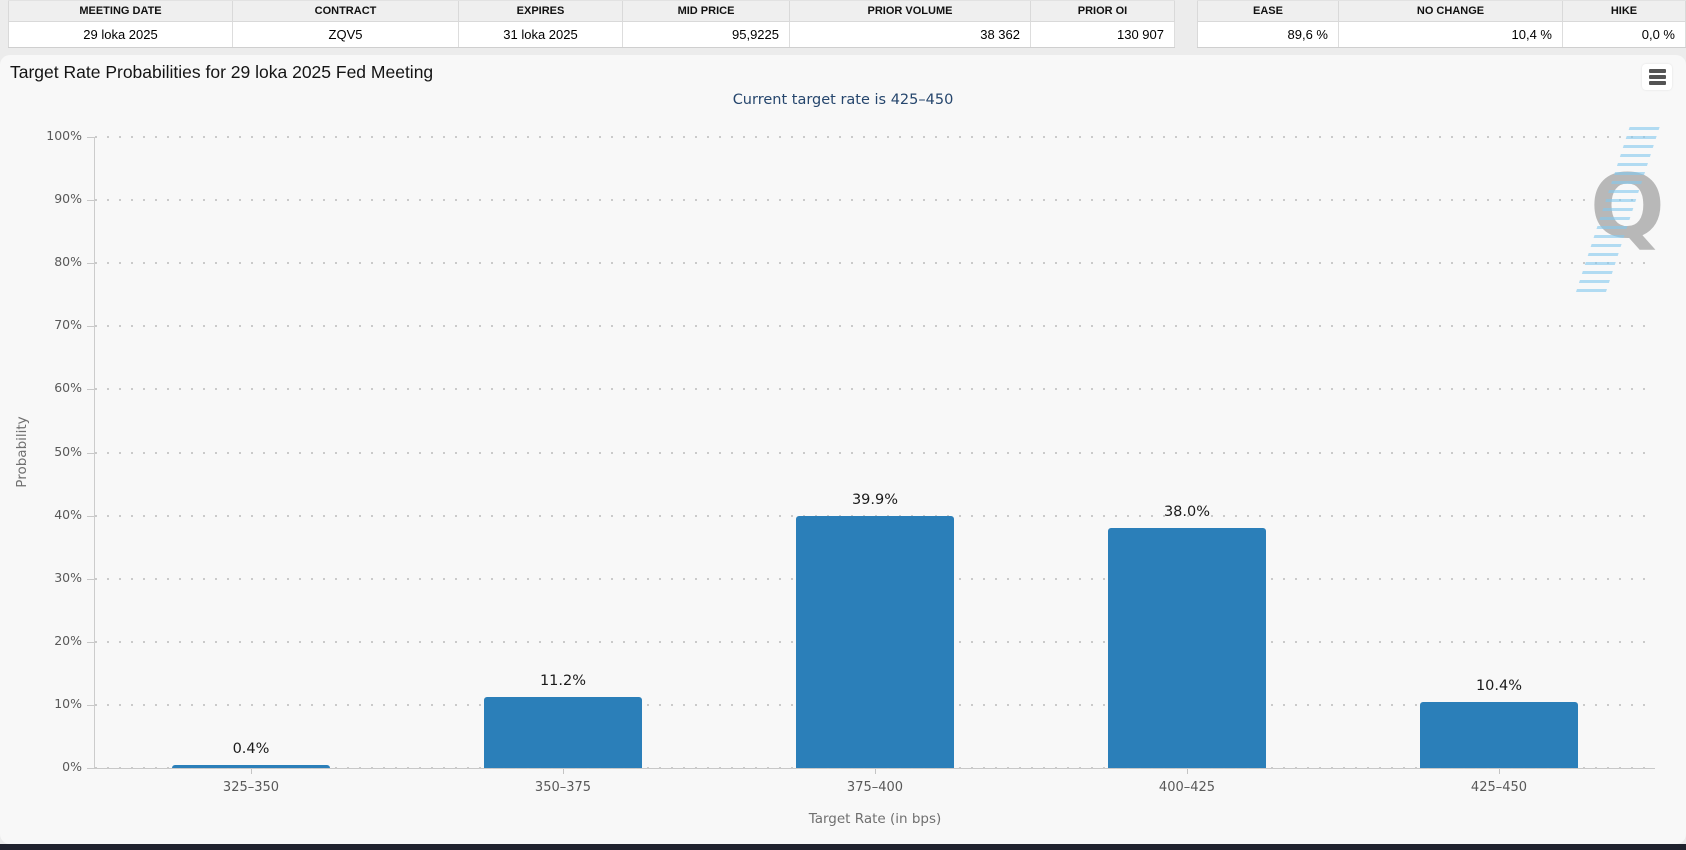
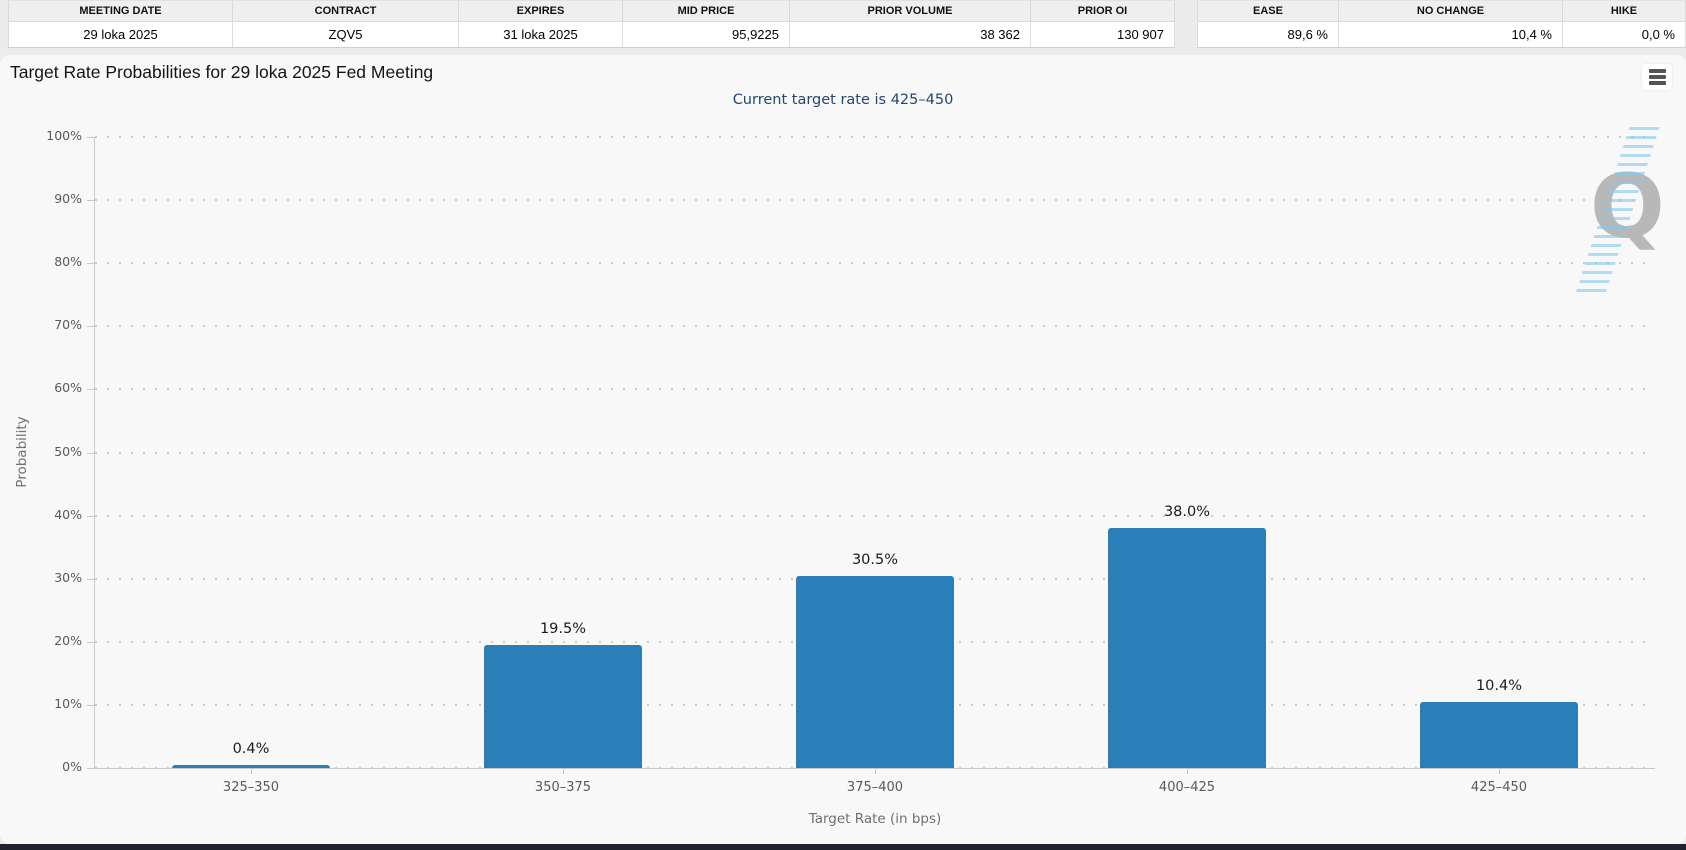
350–375: 11.2% -> 19.5%
375–400: 39.9% -> 30.5%
